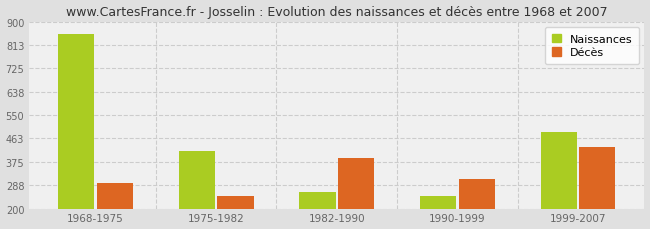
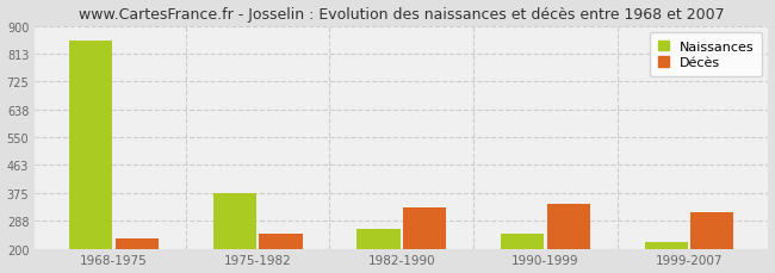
Décès/1968-1975: 295 -> 232
Naissances/1975-1982: 415 -> 375
Décès/1982-1990: 390 -> 328
Décès/1990-1999: 310 -> 340
Naissances/1999-2007: 485 -> 222
Décès/1999-2007: 430 -> 315
